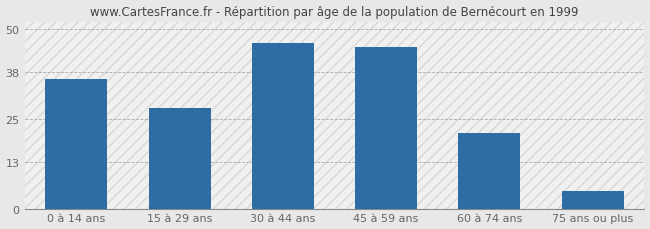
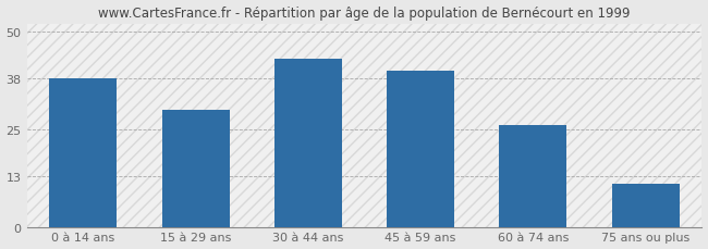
0 à 14 ans: 36 -> 38
15 à 29 ans: 28 -> 30
30 à 44 ans: 46 -> 43
45 à 59 ans: 45 -> 40
60 à 74 ans: 21 -> 26
75 ans ou plus: 5 -> 11
